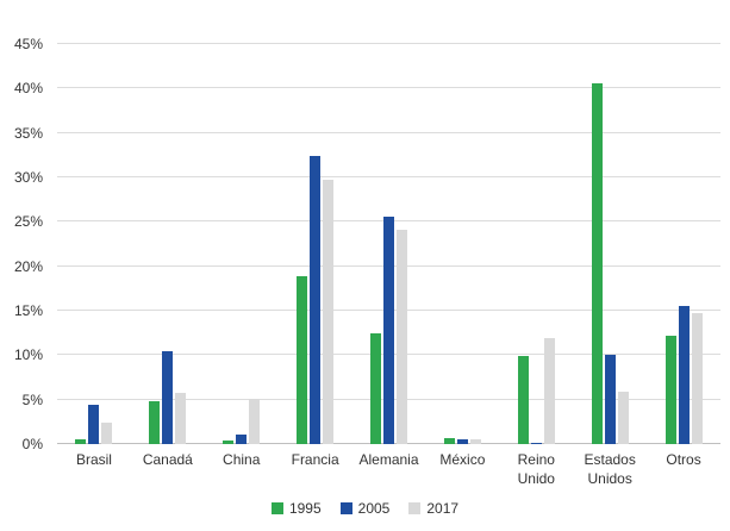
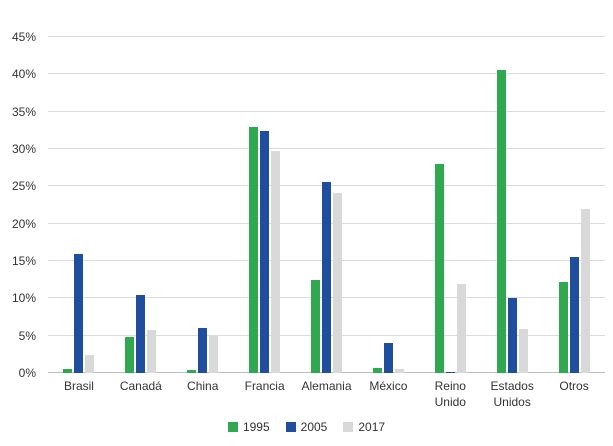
2005/Brasil: 4% -> 16%
2005/China: 1% -> 6%
1995/Francia: 19% -> 33%
2005/México: 1% -> 4%
1995/Reino Unido: 10% -> 28%
2017/Otros: 15% -> 22%
